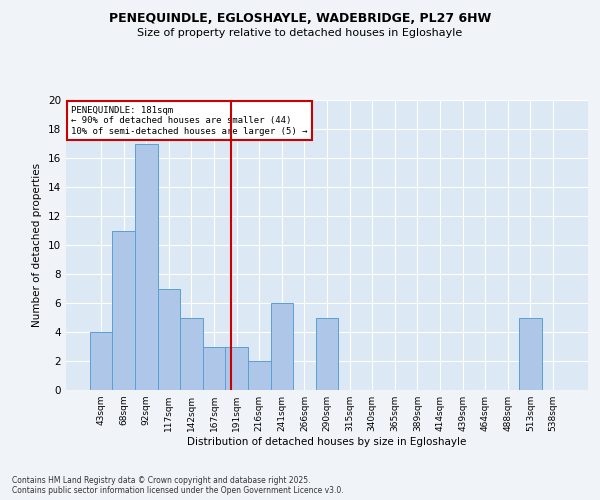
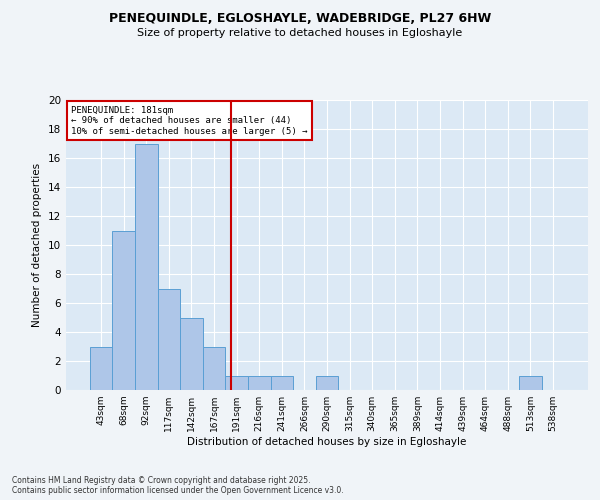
43sqm: 4 -> 3
191sqm: 3 -> 1
216sqm: 2 -> 1
241sqm: 6 -> 1
290sqm: 5 -> 1
513sqm: 5 -> 1
